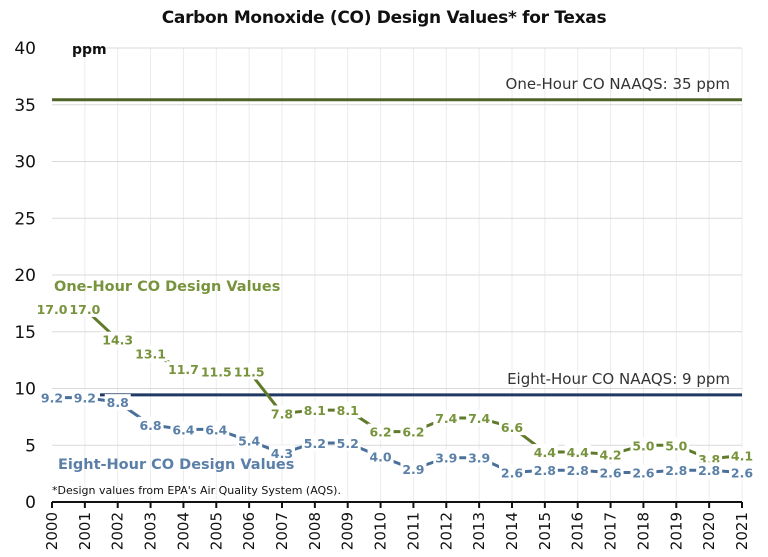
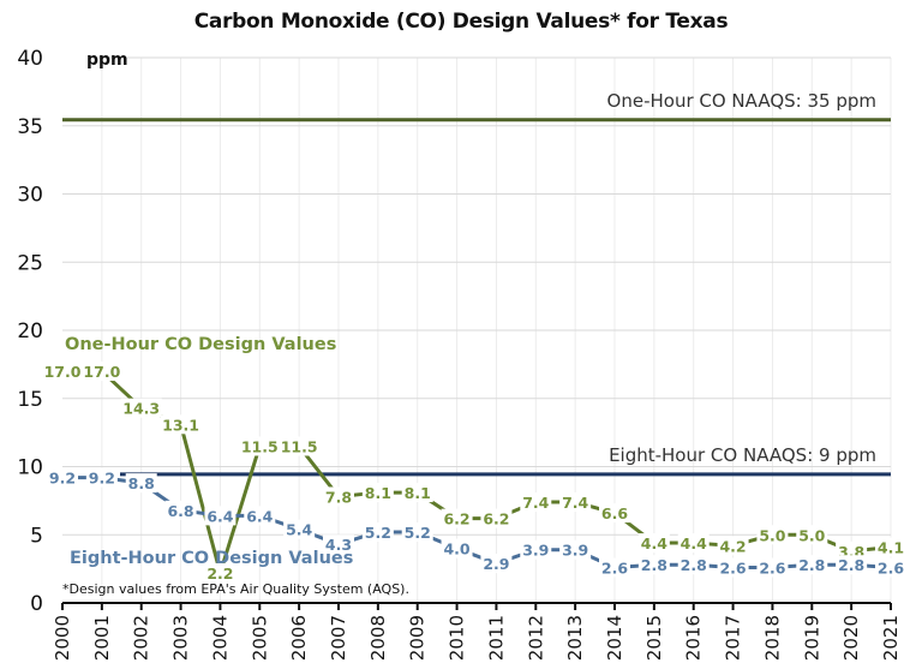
One-Hour CO Design Values/2004: 11.7 -> 2.2
